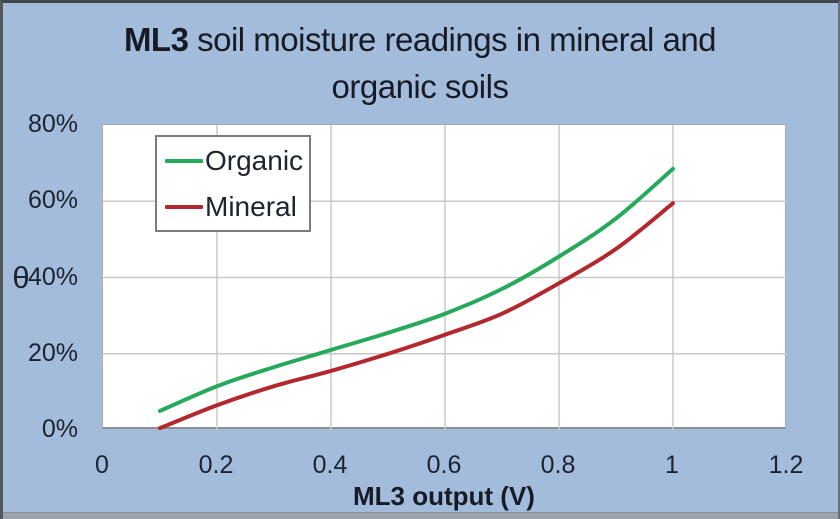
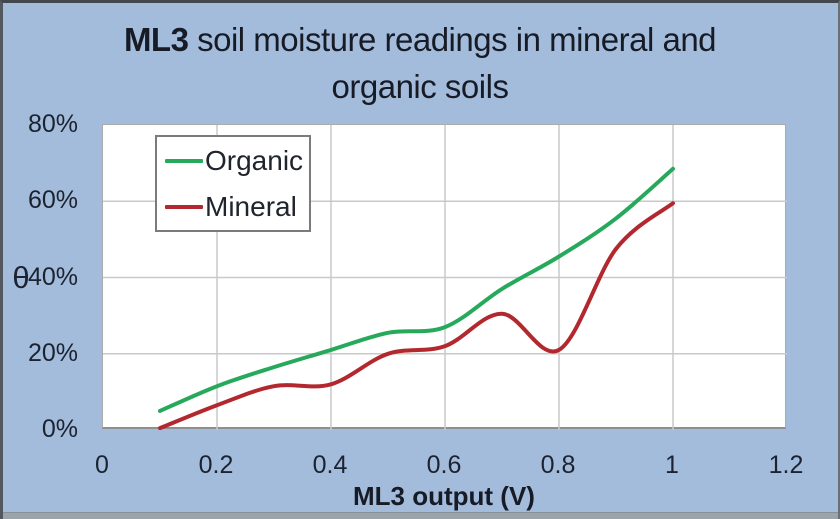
Mineral/0.4: 16% -> 12%
Organic/0.6: 30% -> 27%
Mineral/0.6: 25% -> 22%
Mineral/0.8: 38% -> 21%
